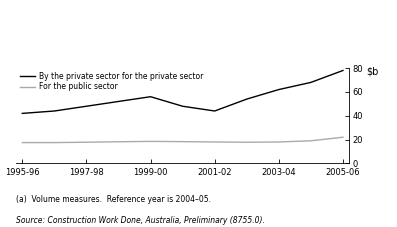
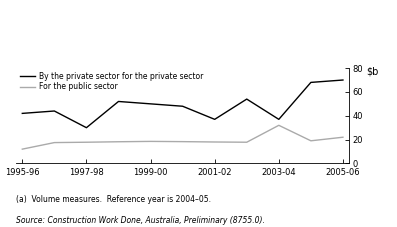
For the public sector/1995-96: 18 -> 12
By the private sector for the private sector/1997-98: 48 -> 30
By the private sector for the private sector/1999-00: 56 -> 50
By the private sector for the private sector/2001-02: 44 -> 37
By the private sector for the private sector/2003-04: 62 -> 37
For the public sector/2003-04: 18 -> 32
By the private sector for the private sector/2005-06: 78 -> 70
